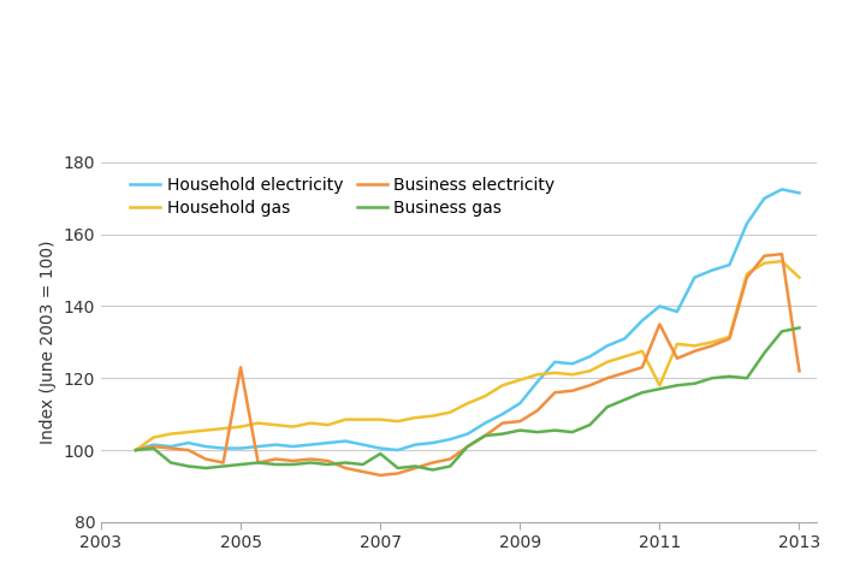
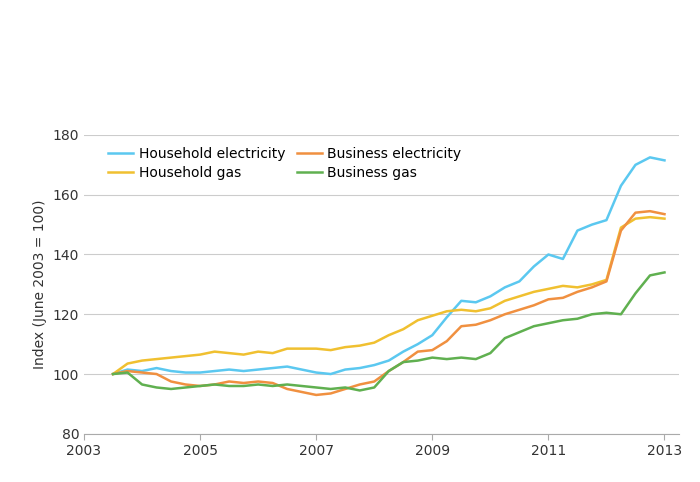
Business electricity/2005: 123.0 -> 96.0
Business gas/2007: 99.0 -> 95.5
Household gas/2011: 118.0 -> 128.5
Business electricity/2011: 135.0 -> 125.0
Household gas/2013: 148.0 -> 152.0
Business electricity/2013: 122.0 -> 153.5
